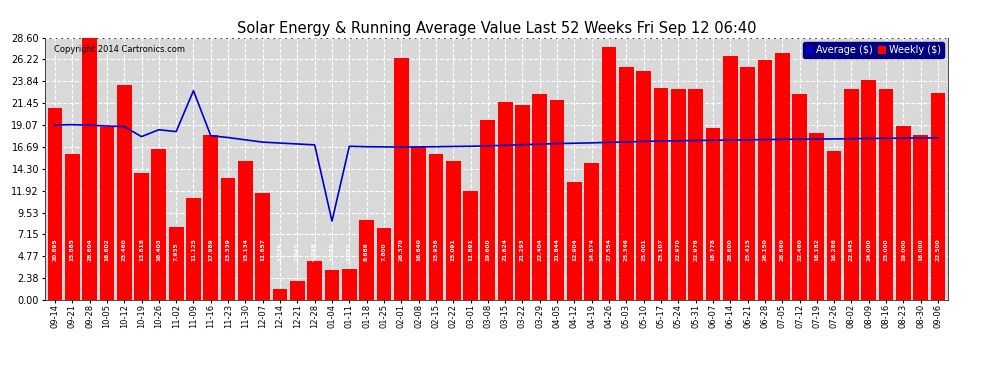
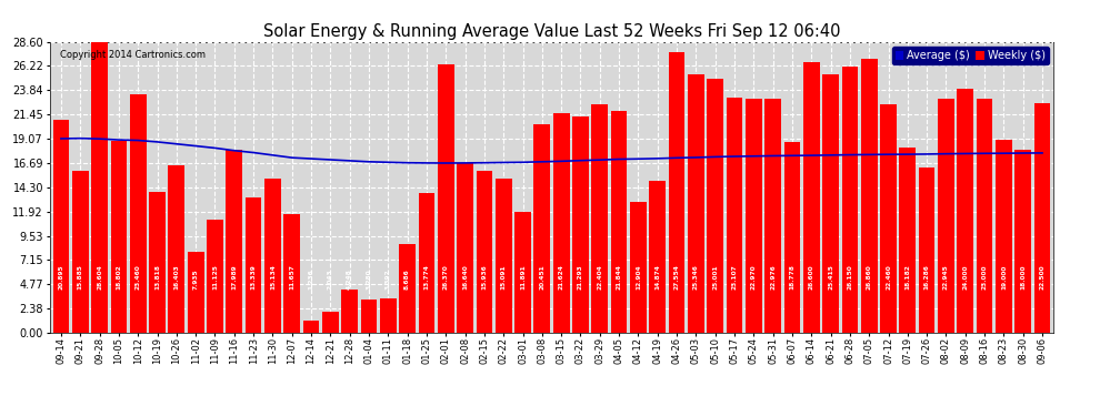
Average ($)/10-19: 17.8 -> 18.8
Average ($)/11-09: 22.8 -> 18.1
Average ($)/01-04: 8.6 -> 16.8
Weekly ($)/01-25: 7.8 -> 13.8
Weekly ($)/03-08: 19.6 -> 20.5
